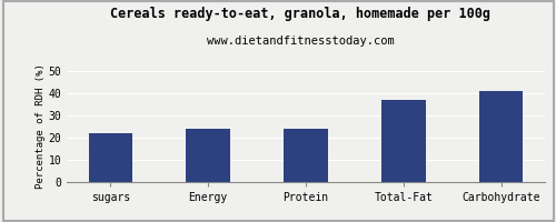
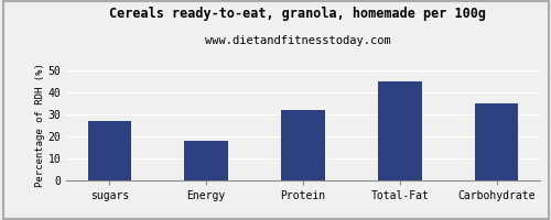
sugars: 22 -> 27
Energy: 24 -> 18
Protein: 24 -> 32
Total-Fat: 37 -> 45
Carbohydrate: 41 -> 35
